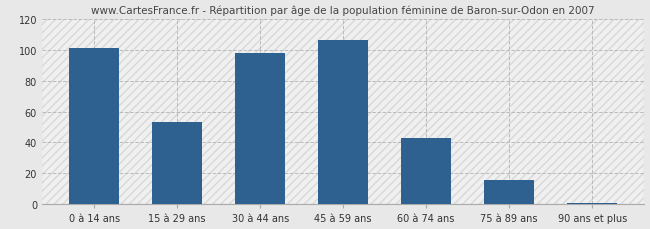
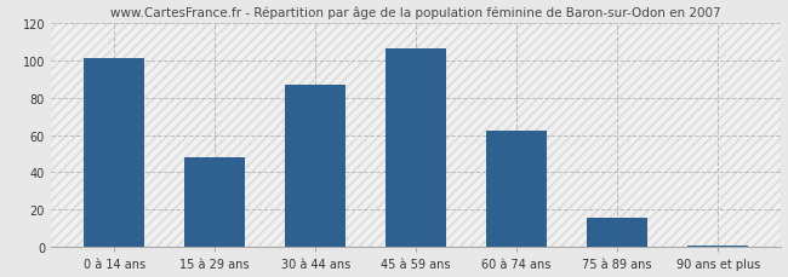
15 à 29 ans: 53 -> 48
30 à 44 ans: 98 -> 87
60 à 74 ans: 43 -> 62
